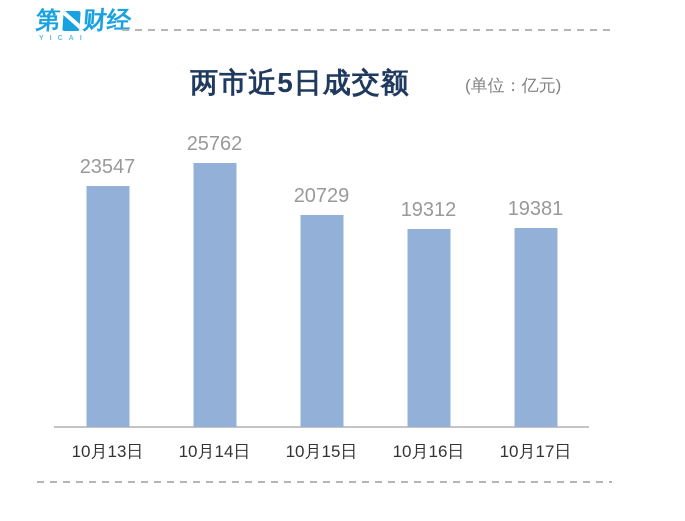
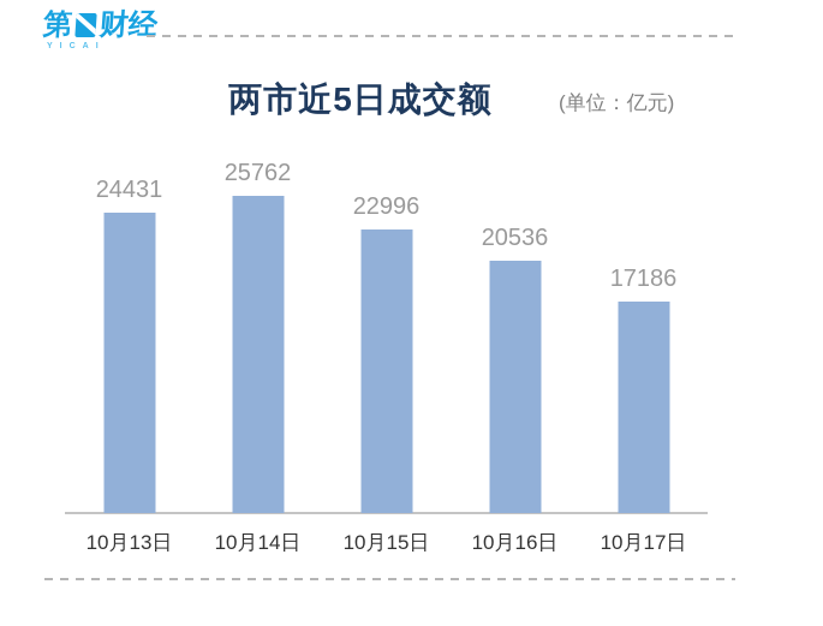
10月13日: 23547 -> 24431
10月15日: 20729 -> 22996
10月16日: 19312 -> 20536
10月17日: 19381 -> 17186
